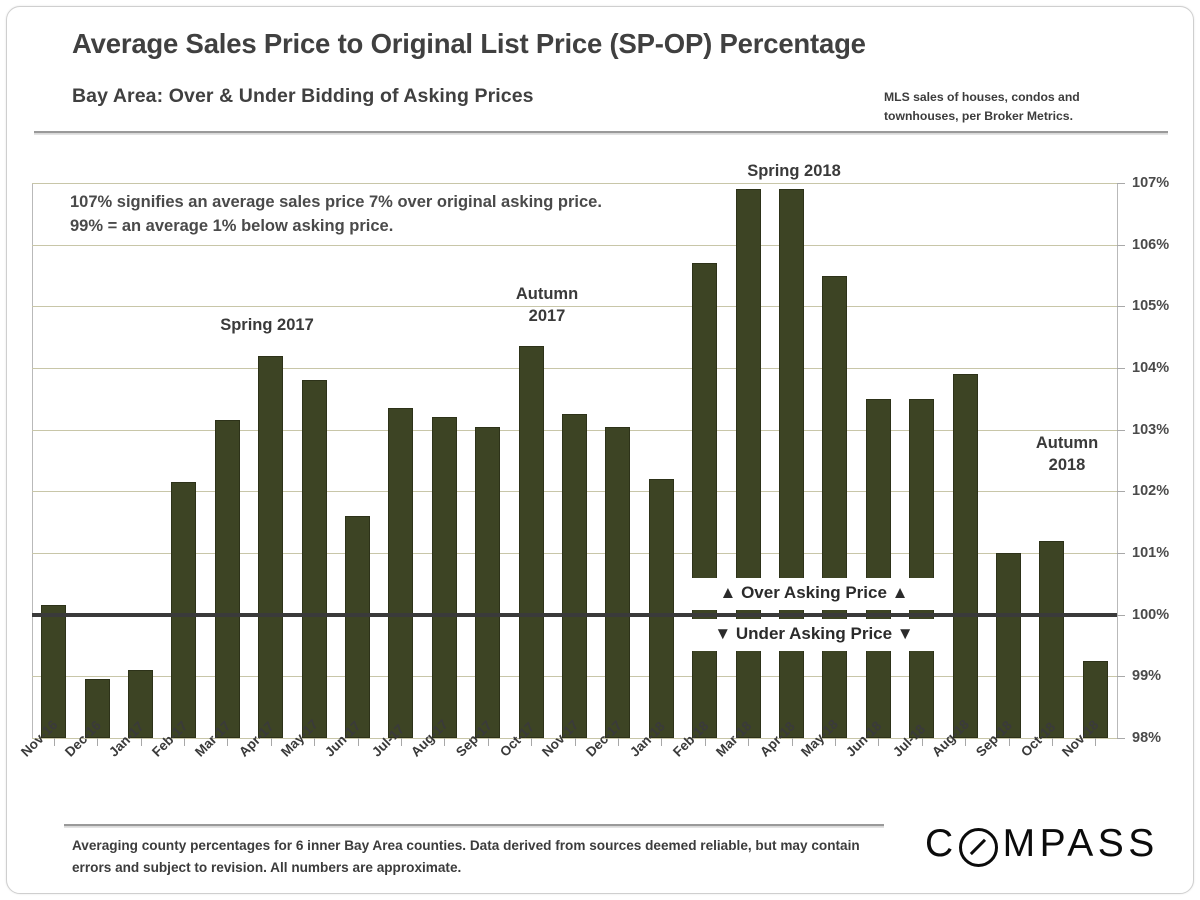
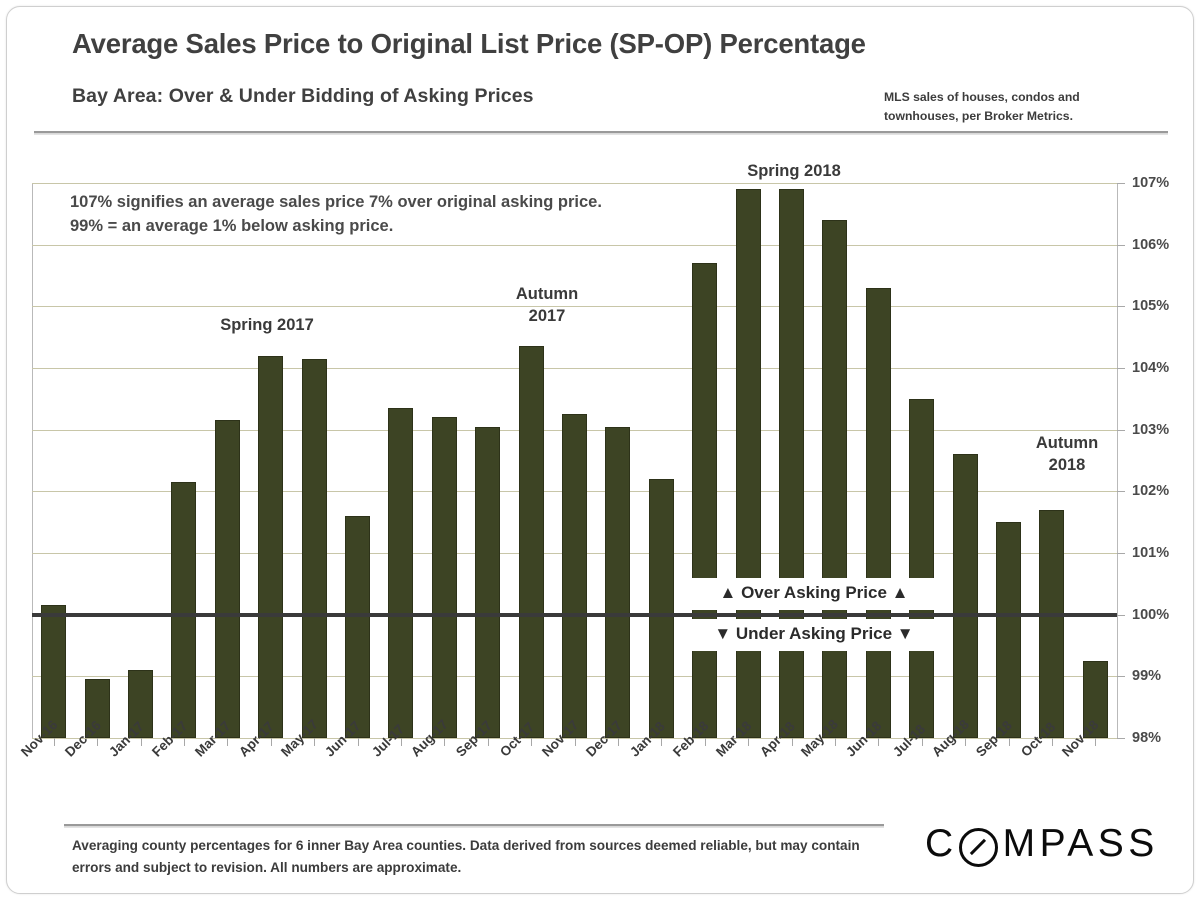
May-17: 103.8% -> 104.2%
May-18: 105.5% -> 106.4%
Jun-18: 103.5% -> 105.3%
Aug-18: 103.9% -> 102.6%
Sep-18: 101.0% -> 101.5%
Oct-18: 101.2% -> 101.7%
